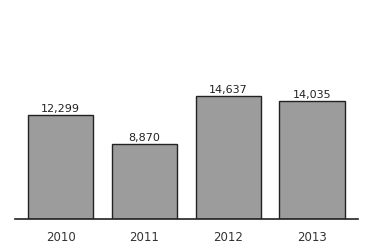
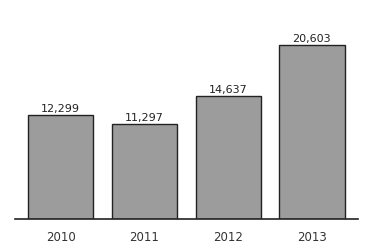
2011: 8,870 -> 11,297
2013: 14,035 -> 20,603
